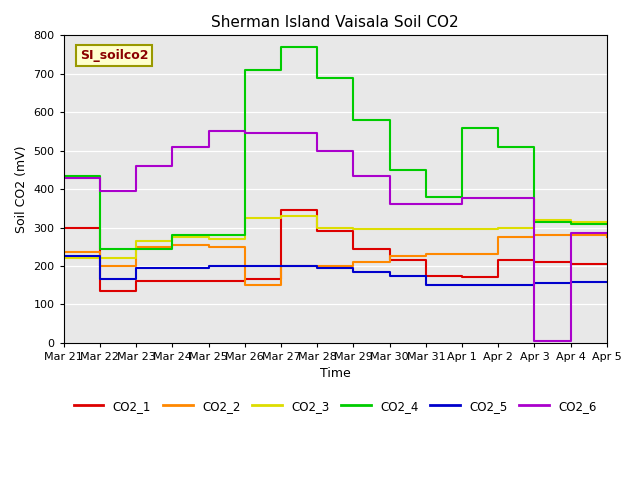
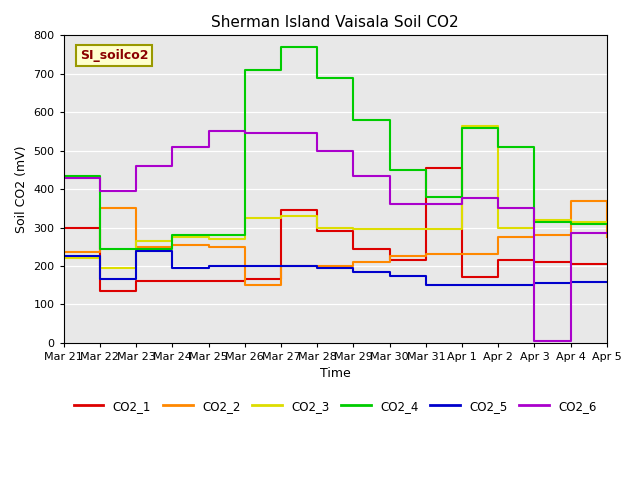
CO2_2/Mar 22: 200 -> 350
CO2_3/Mar 22: 220 -> 195
CO2_5/Mar 23: 195 -> 240
CO2_1/Mar 31: 175 -> 455
CO2_3/Apr 1: 295 -> 565
CO2_6/Apr 2: 378 -> 350
CO2_2/Apr 4: 280 -> 370
